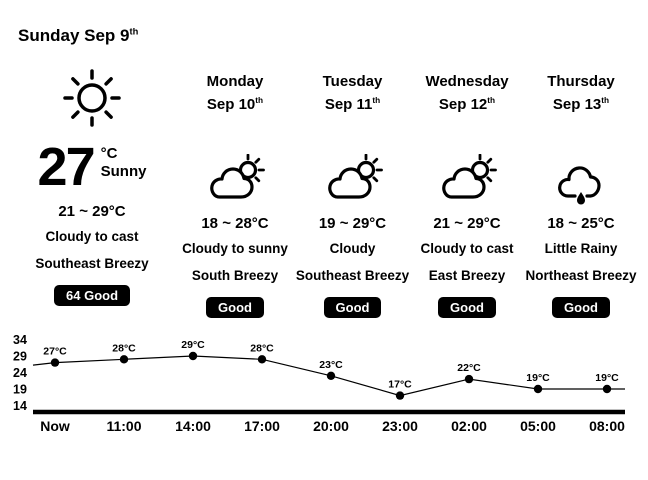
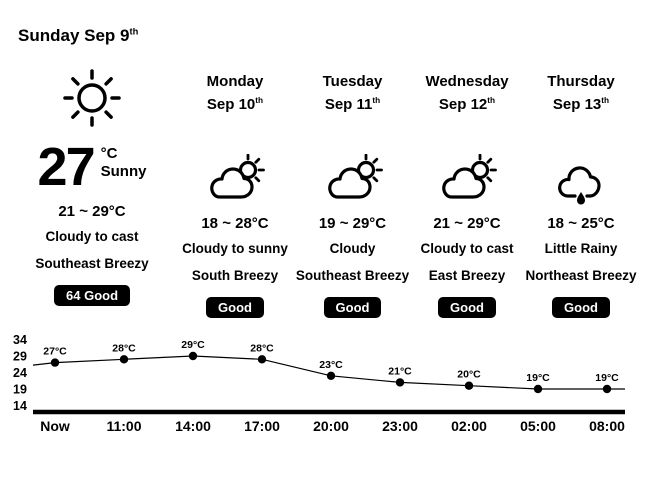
23:00: 17°C -> 21°C
02:00: 22°C -> 20°C
